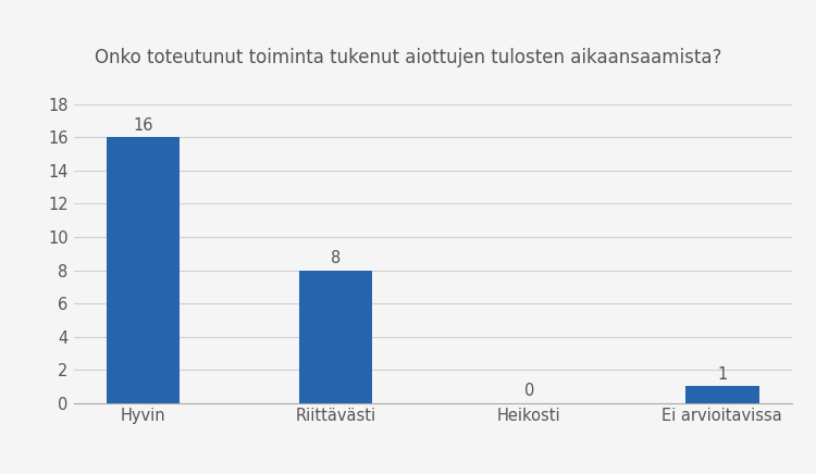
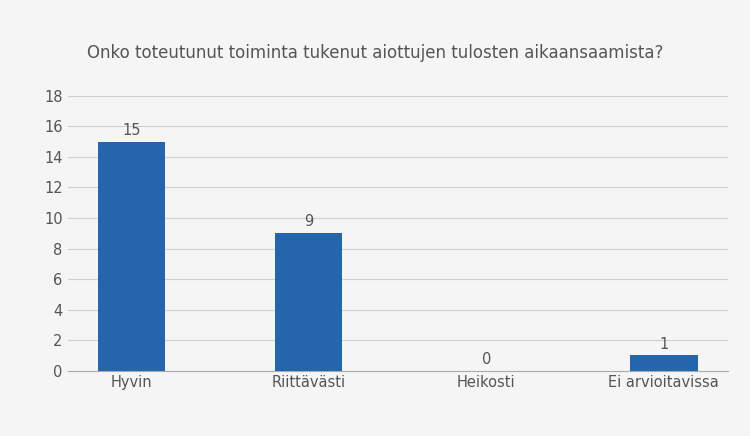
Hyvin: 16 -> 15
Riittävästi: 8 -> 9
